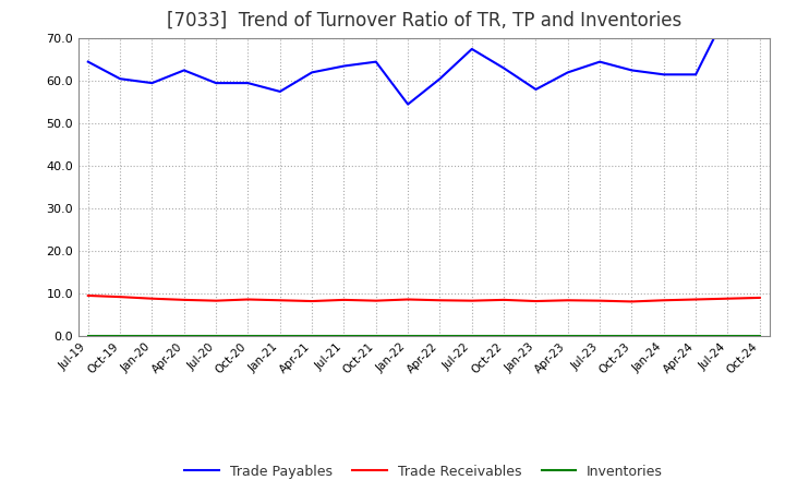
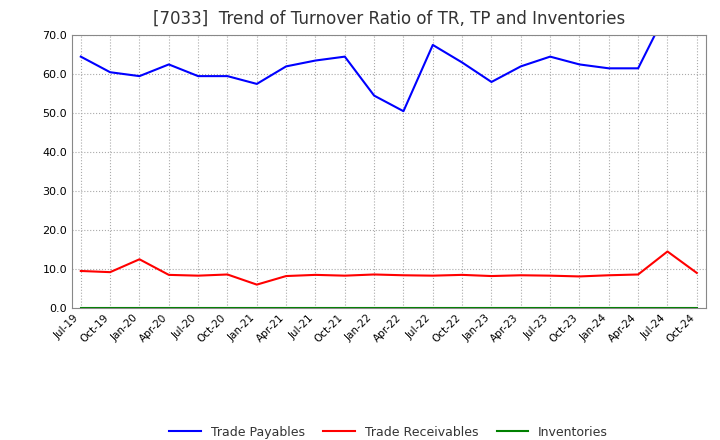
Trade Receivables/Jan-20: 8.8 -> 12.5
Trade Receivables/Jan-21: 8.4 -> 6.0
Trade Payables/Apr-22: 60.5 -> 50.5
Trade Receivables/Jul-24: 8.8 -> 14.5
